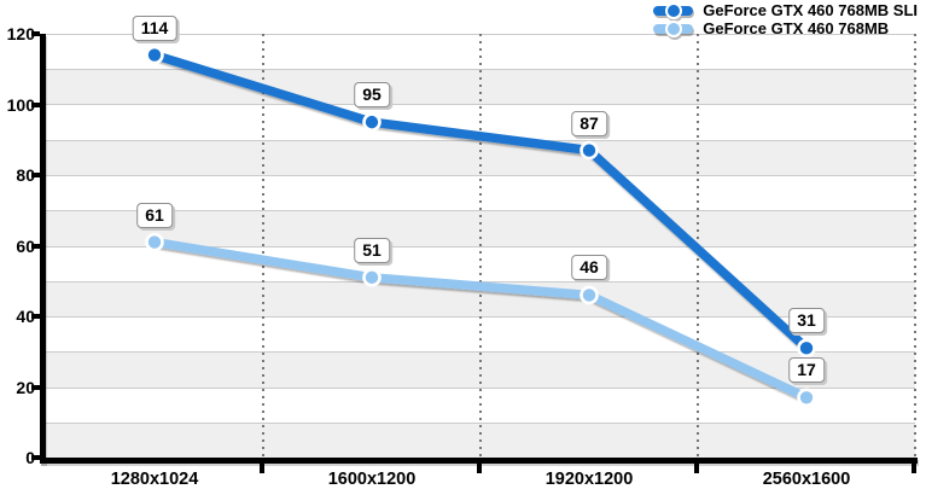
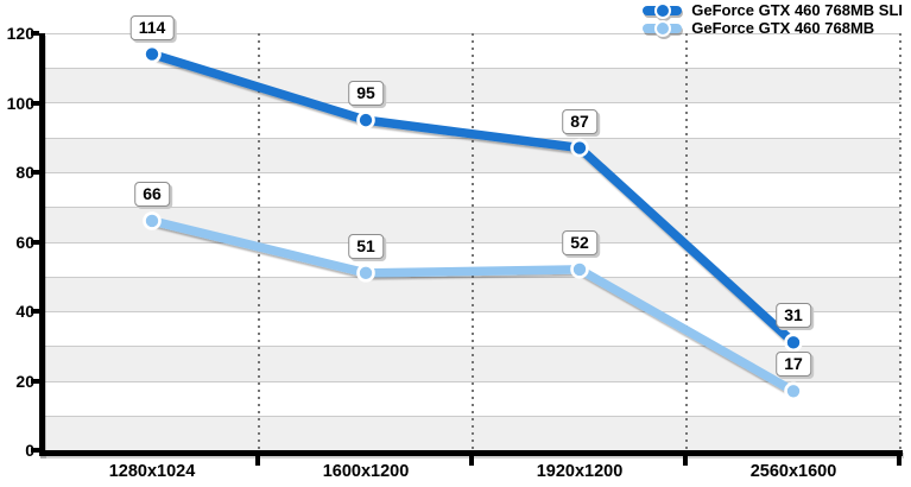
GeForce GTX 460 768MB/1280x1024: 61 -> 66
GeForce GTX 460 768MB/1920x1200: 46 -> 52
